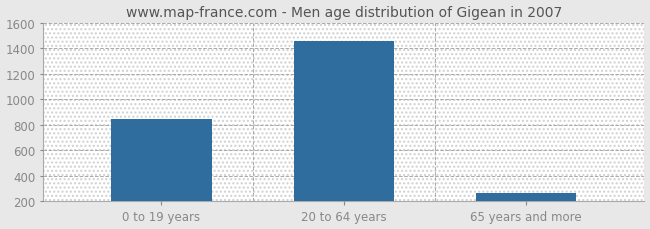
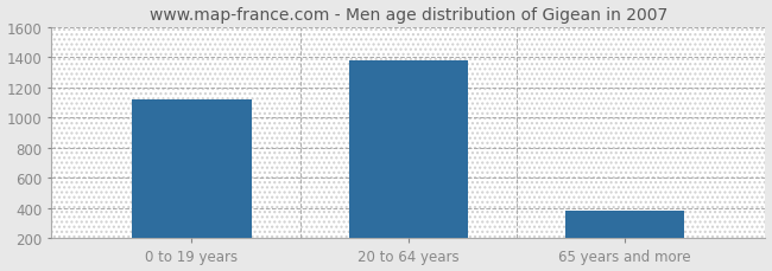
0 to 19 years: 850 -> 1120
20 to 64 years: 1460 -> 1380
65 years and more: 260 -> 380
